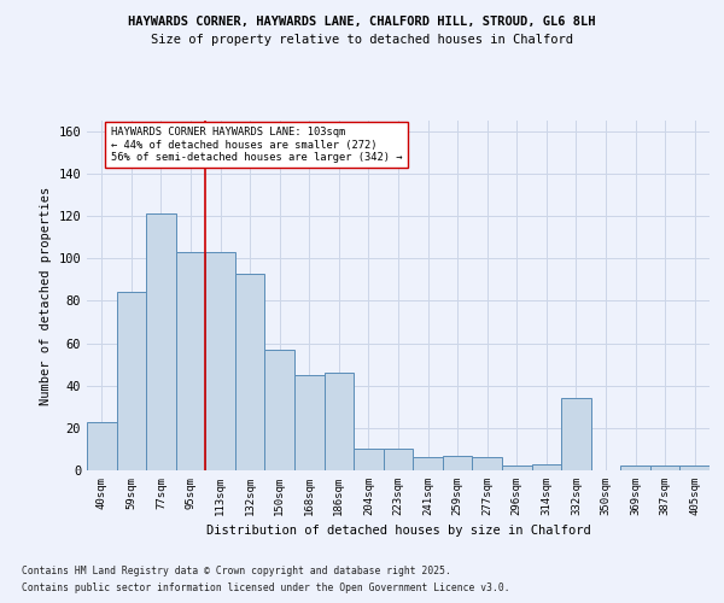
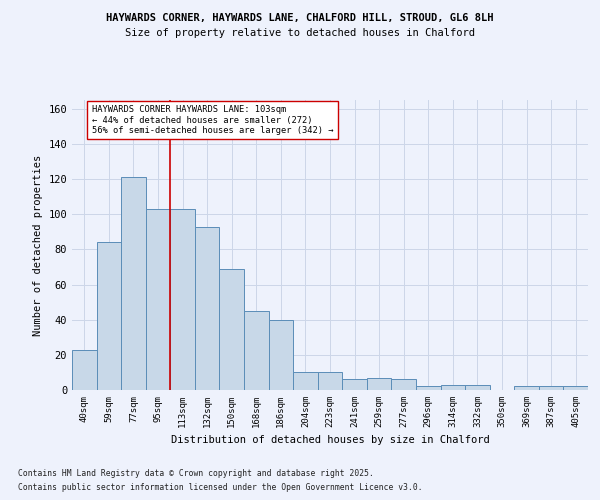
150sqm: 57 -> 69
186sqm: 46 -> 40
332sqm: 34 -> 3
